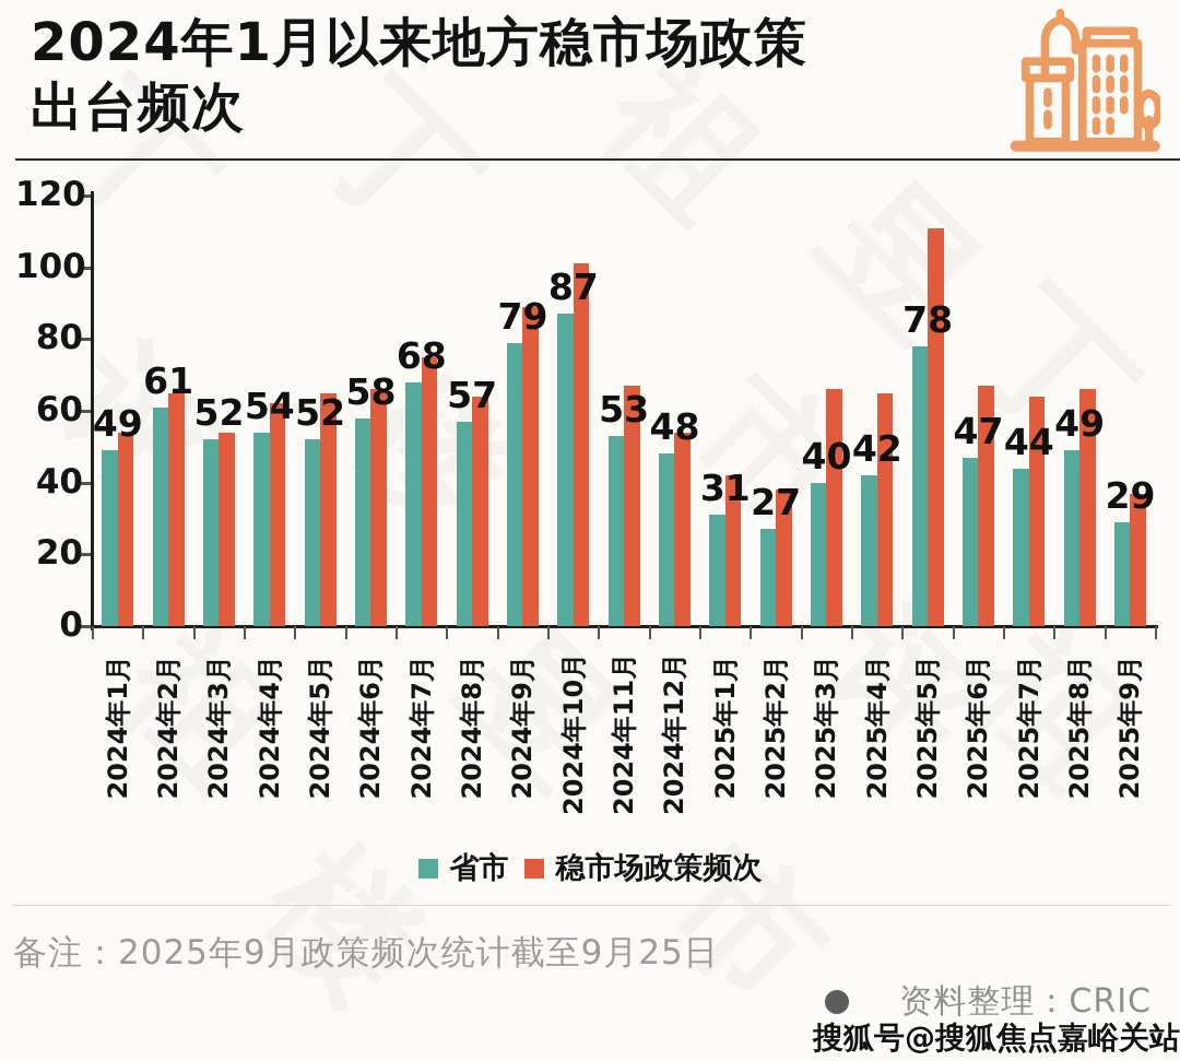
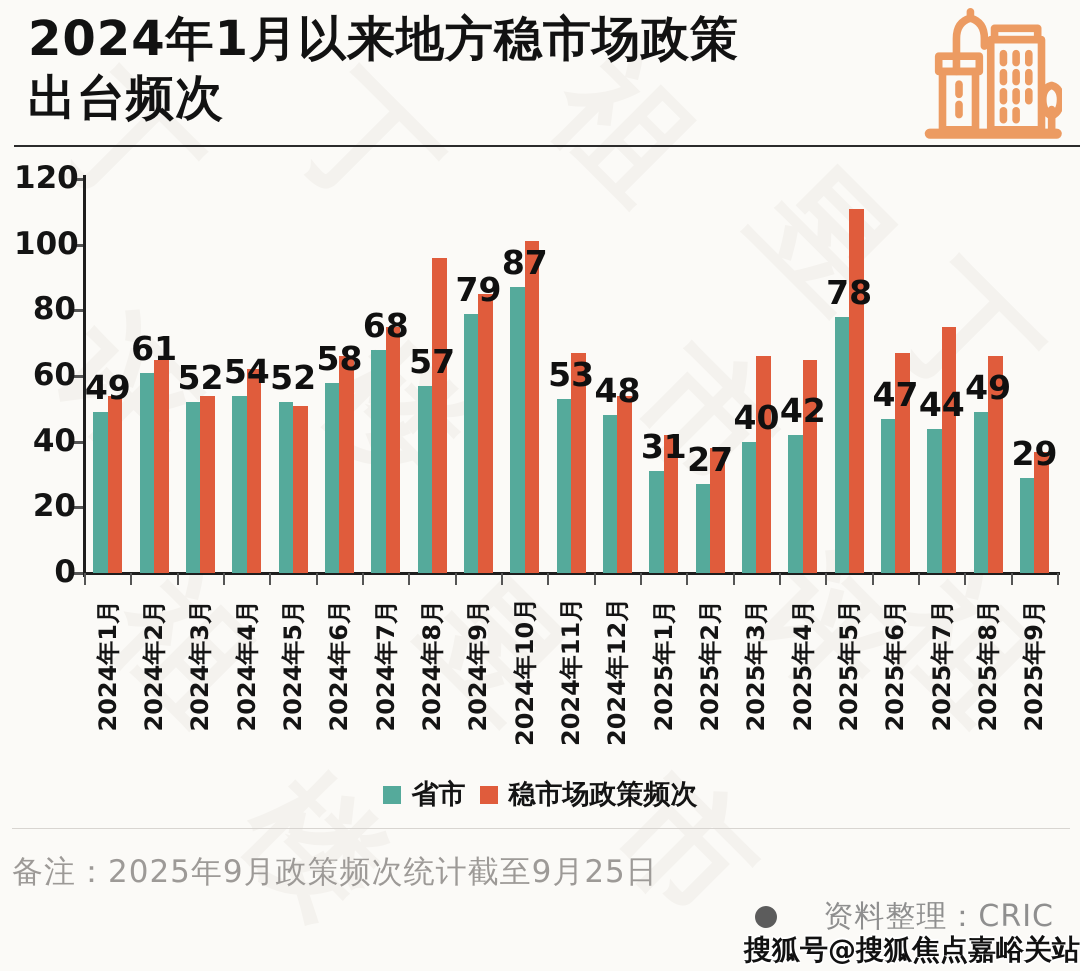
稳市场政策频次/2024年5月: 65 -> 51
稳市场政策频次/2024年8月: 64 -> 96
稳市场政策频次/2024年9月: 89 -> 85
稳市场政策频次/2025年7月: 64 -> 75
